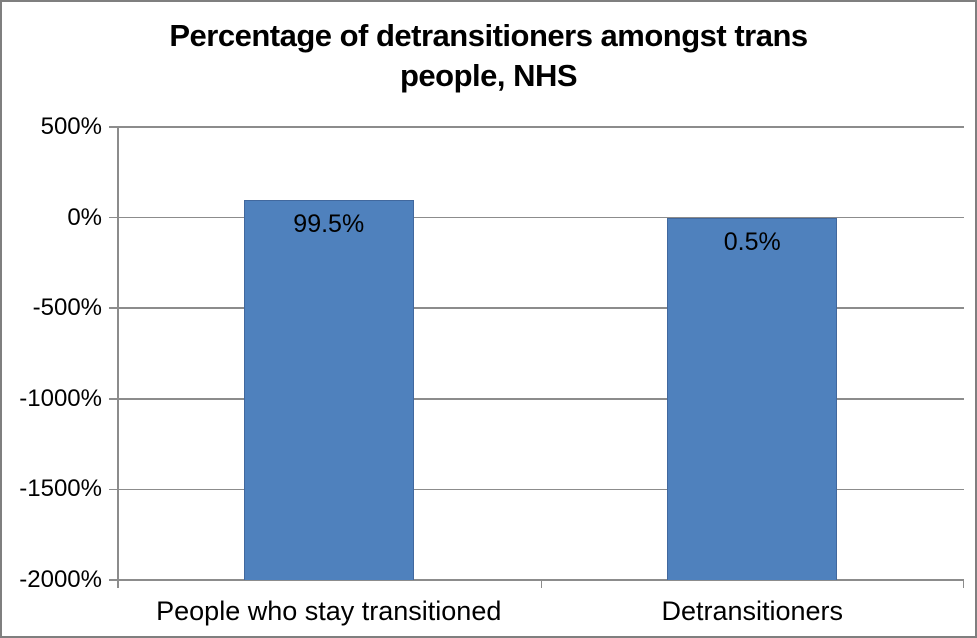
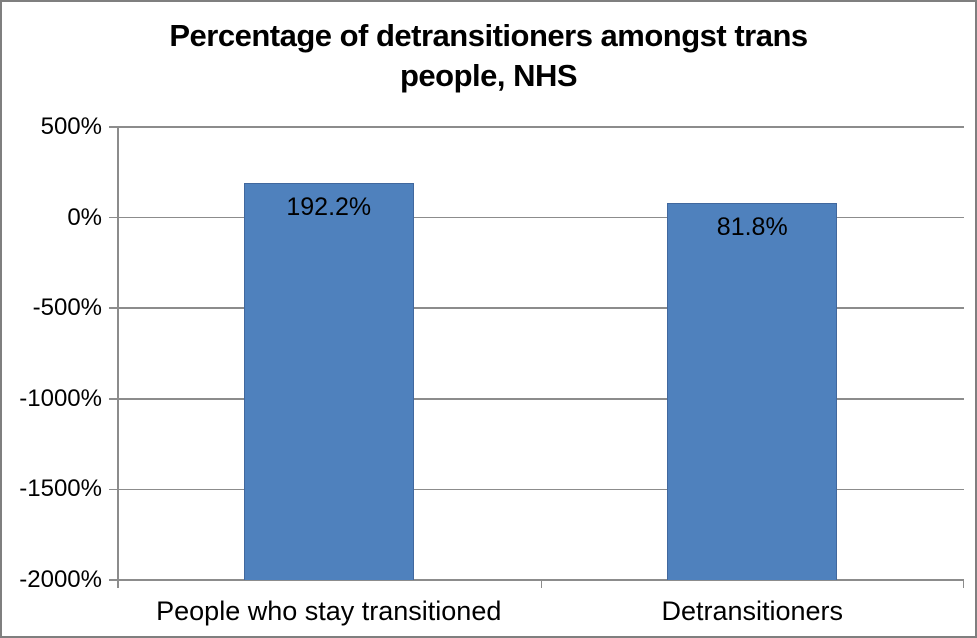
People who stay transitioned: 99.5% -> 192.2%
Detransitioners: 0.5% -> 81.8%
